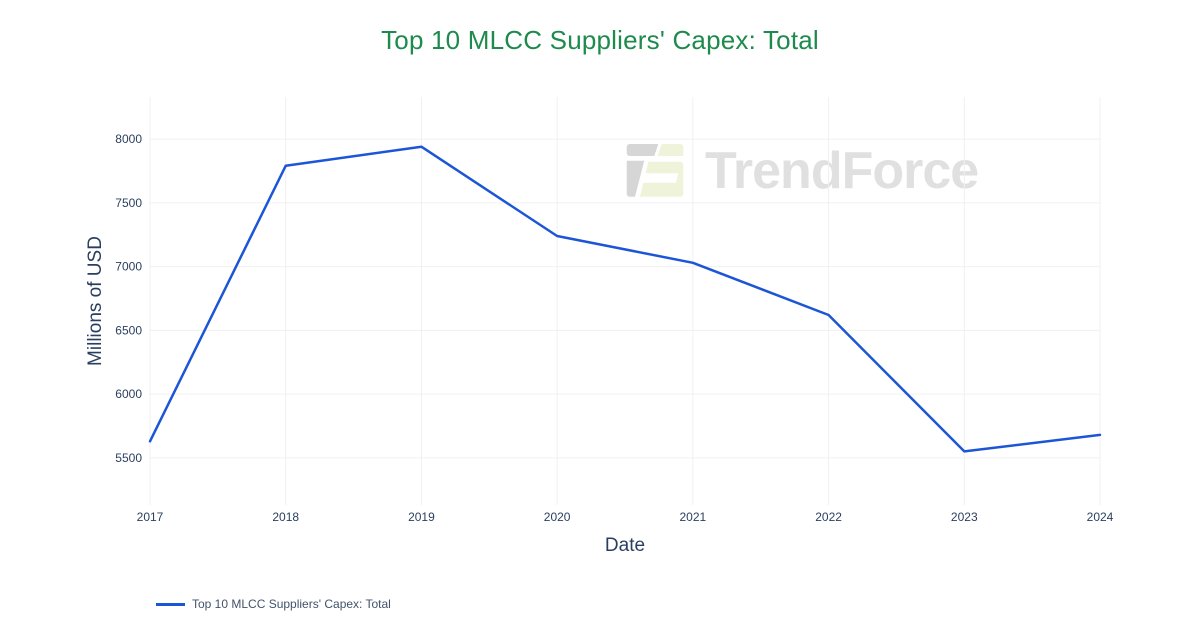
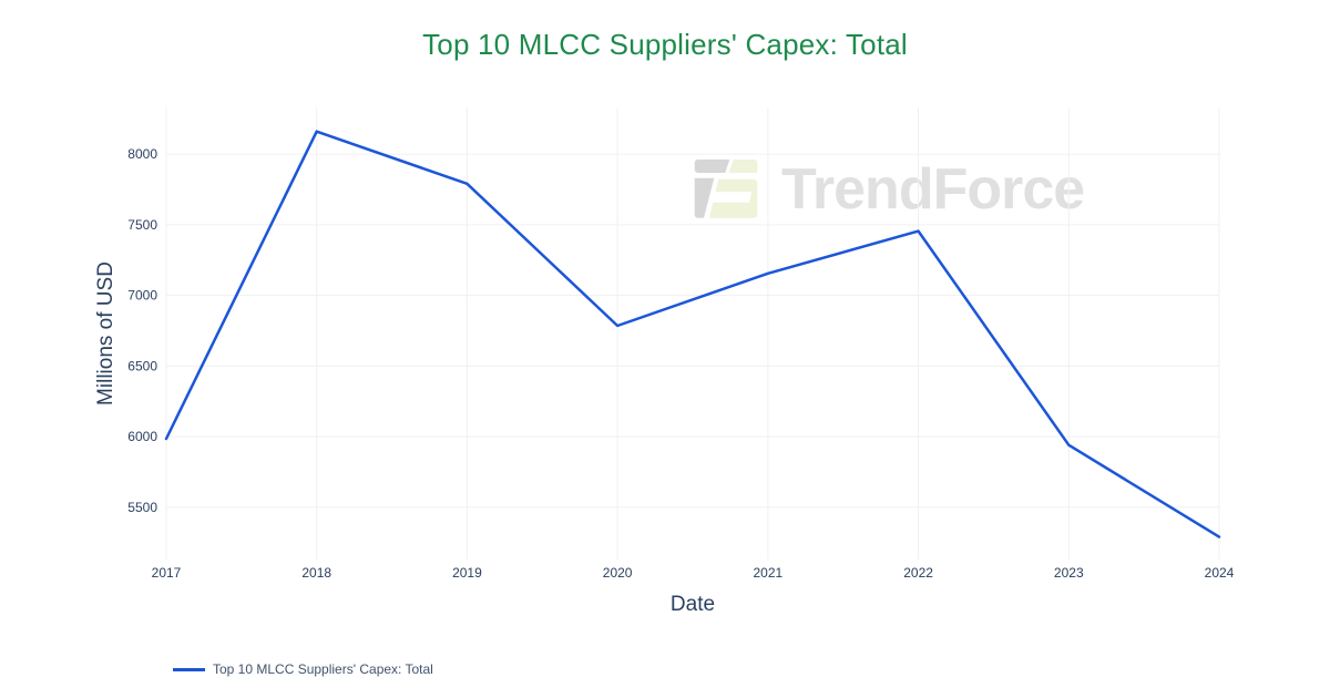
2017: 5630 -> 5980
2018: 7790 -> 8160
2019: 7940 -> 7790
2020: 7240 -> 6780
2021: 7030 -> 7160
2022: 6620 -> 7460
2023: 5550 -> 5940
2024: 5680 -> 5290
